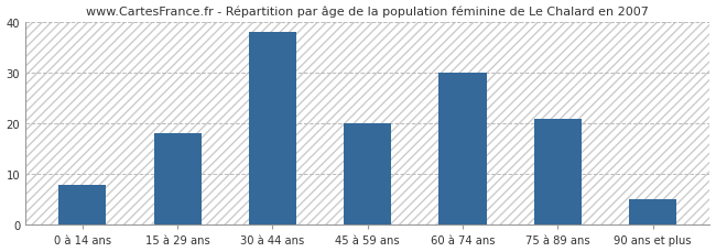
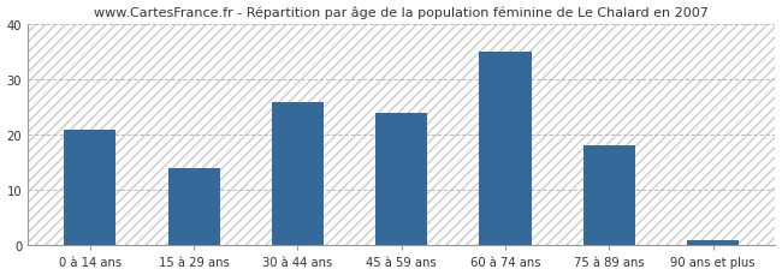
0 à 14 ans: 8 -> 21
15 à 29 ans: 18 -> 14
30 à 44 ans: 38 -> 26
45 à 59 ans: 20 -> 24
60 à 74 ans: 30 -> 35
75 à 89 ans: 21 -> 18
90 ans et plus: 5 -> 1
